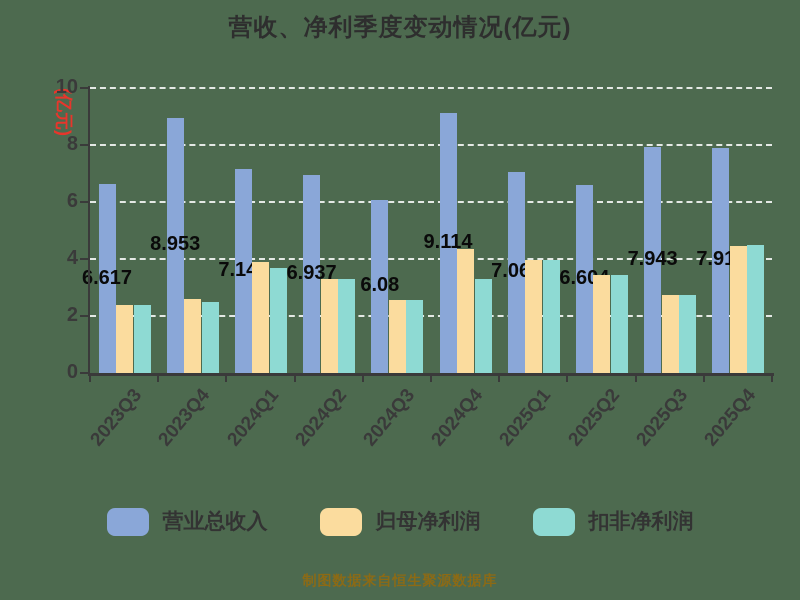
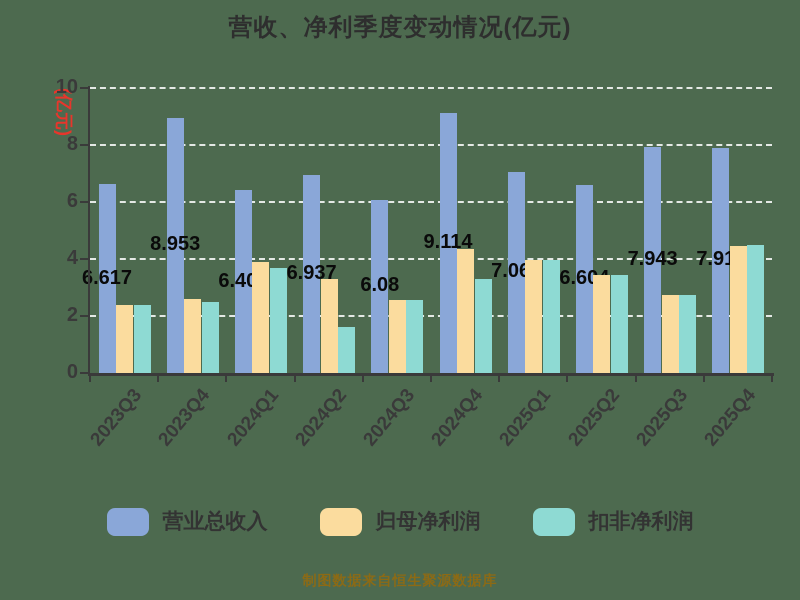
营业总收入/2024Q1: 7.145 -> 6.405
扣非净利润/2024Q2: 3.3 -> 1.6
